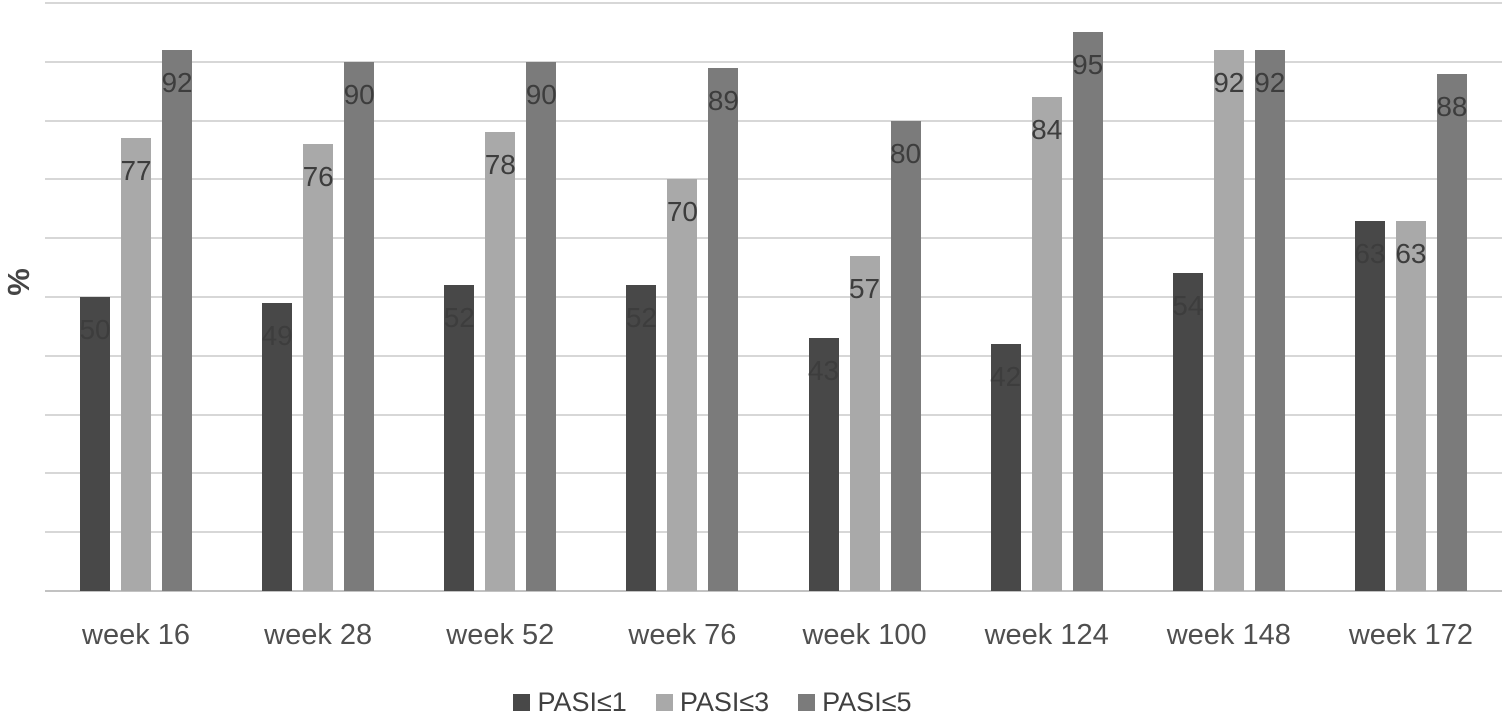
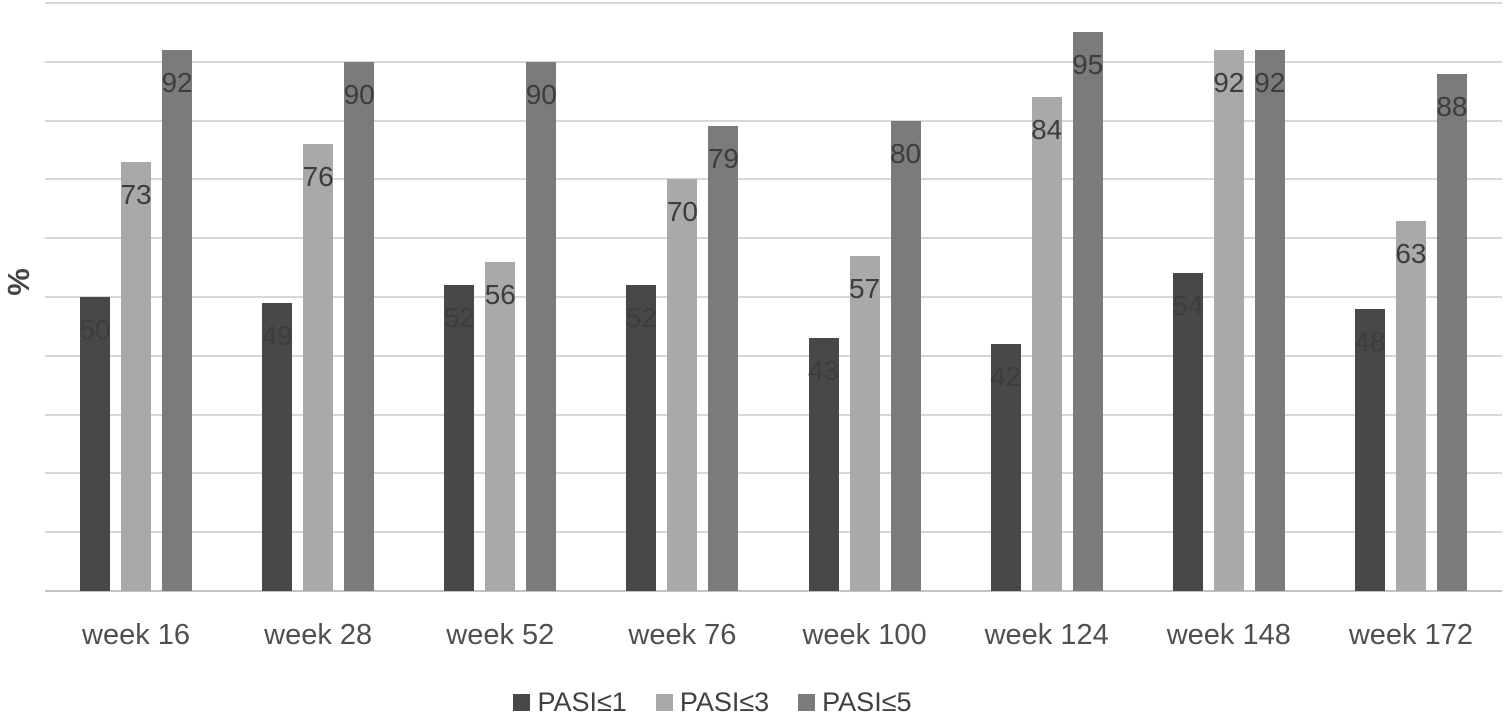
PASI≤3/week 16: 77 -> 73
PASI≤3/week 52: 78 -> 56
PASI≤5/week 76: 89 -> 79
PASI≤1/week 172: 63 -> 48
